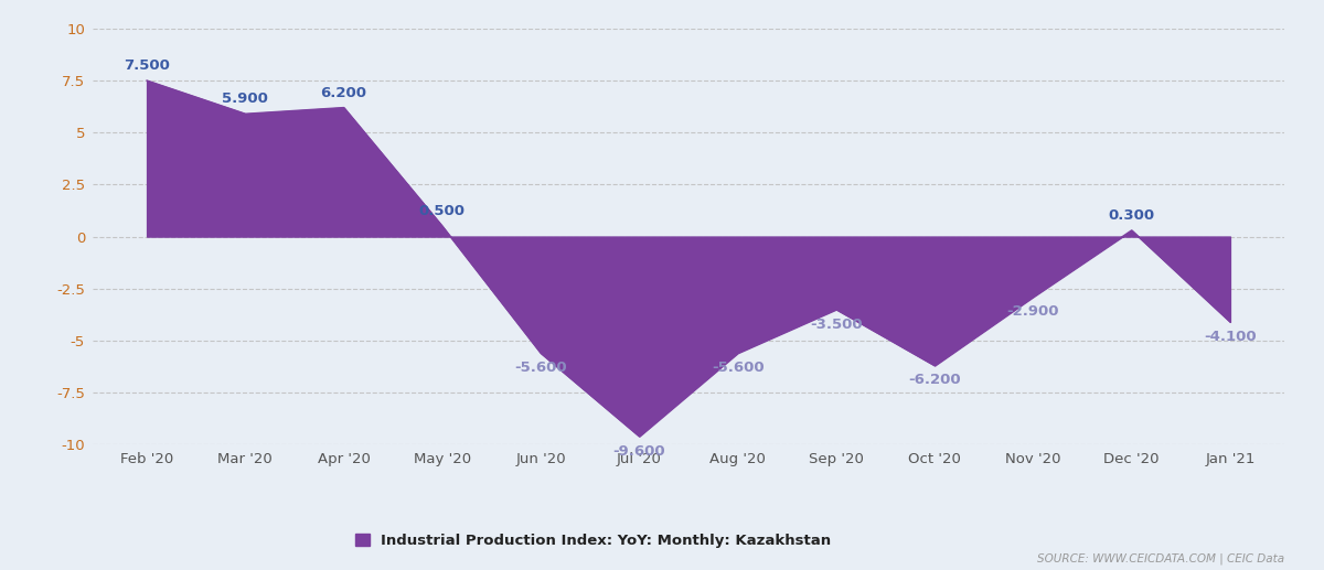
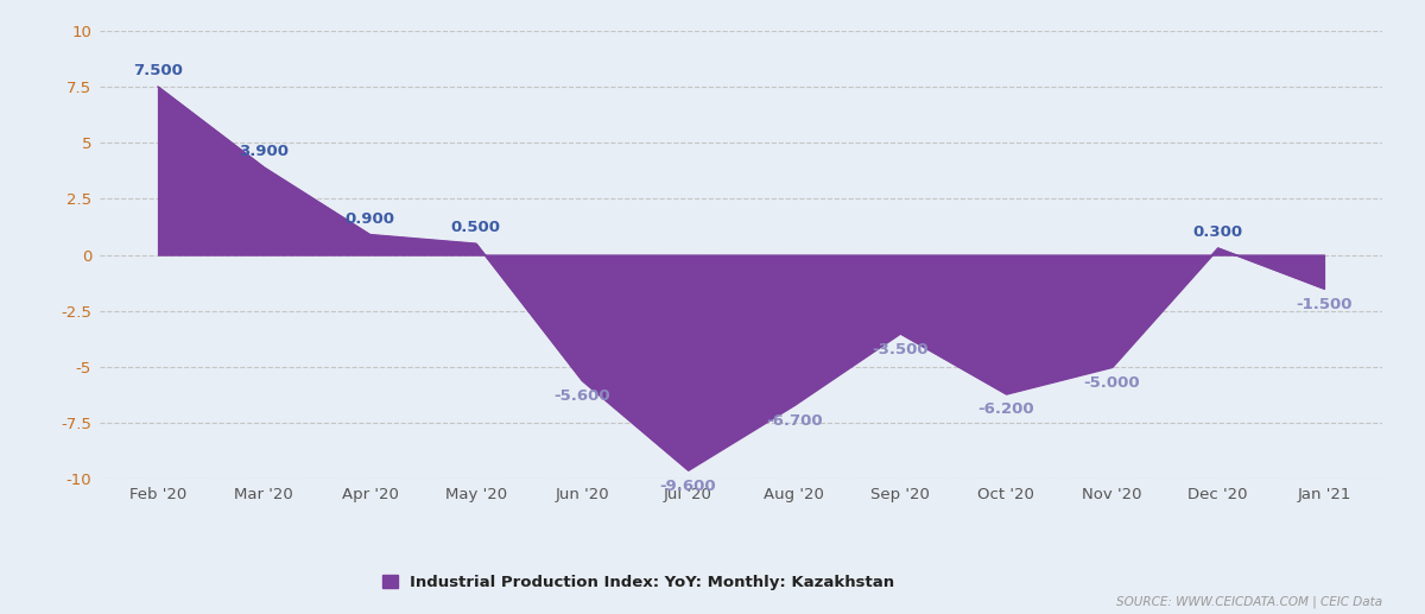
Mar '20: 5.900 -> 3.900
Apr '20: 6.200 -> 0.900
Aug '20: -5.600 -> -6.700
Nov '20: -2.900 -> -5.000
Jan '21: -4.100 -> -1.500
